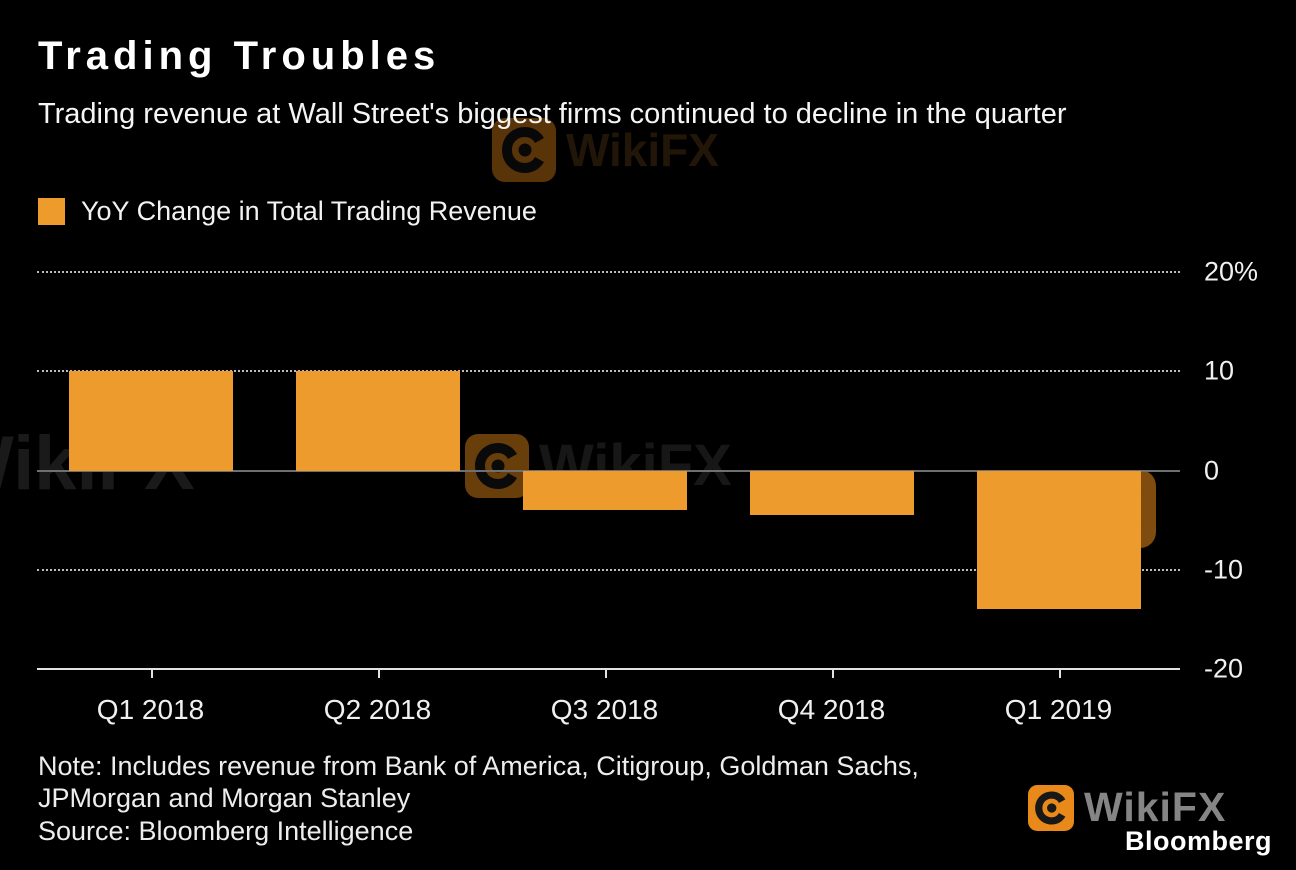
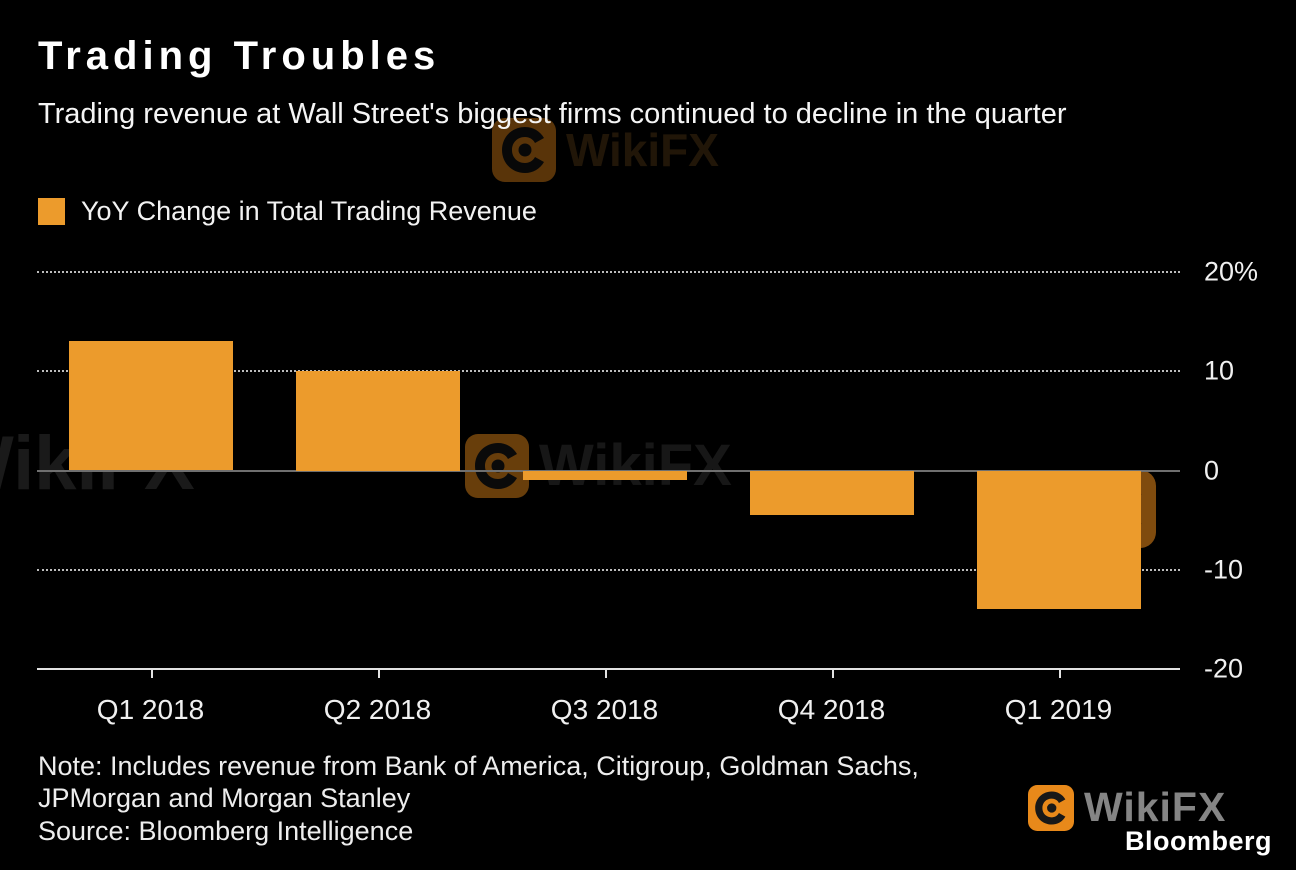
Q1 2018: 10% -> 13%
Q3 2018: -4% -> -1%
